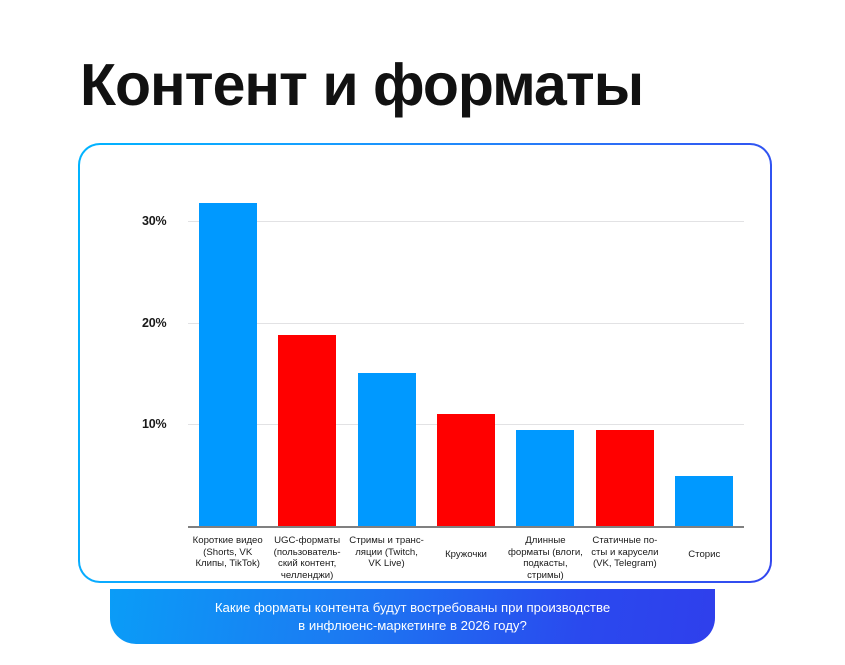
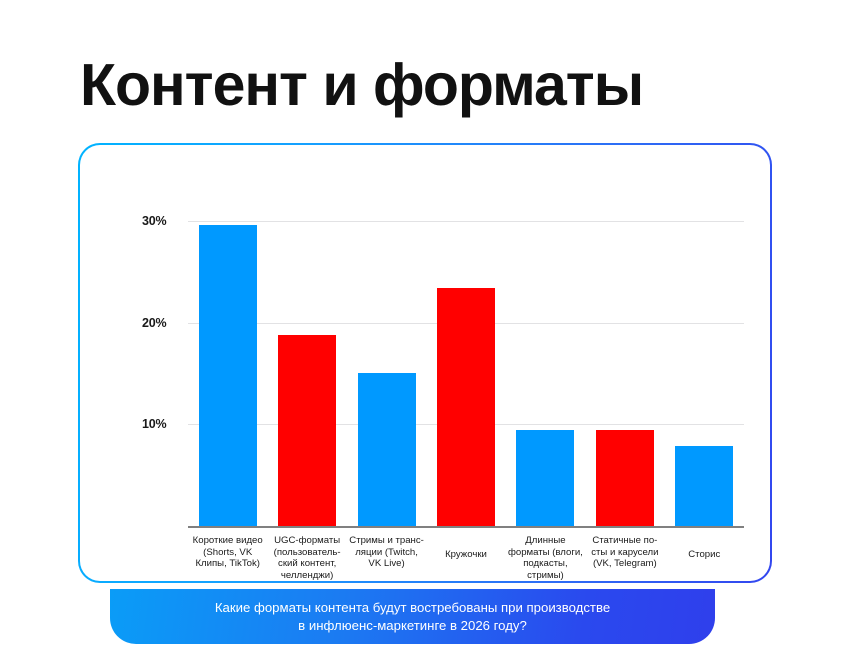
Короткие видео (Shorts, VK Клипы, TikTok): 31.8% -> 29.6%
Кружочки: 11.0% -> 23.4%
Сторис: 4.9% -> 7.9%
